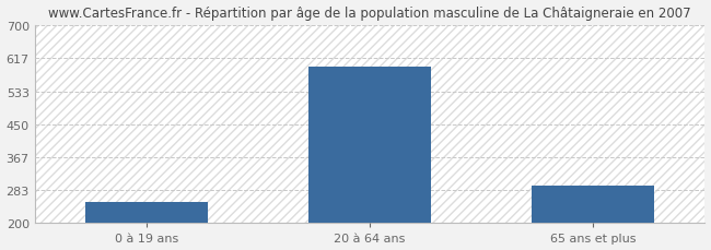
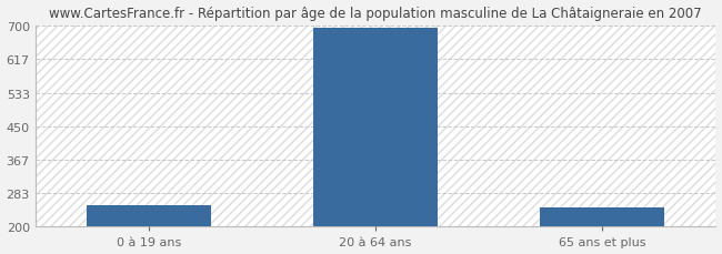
20 à 64 ans: 595 -> 693
65 ans et plus: 295 -> 248
